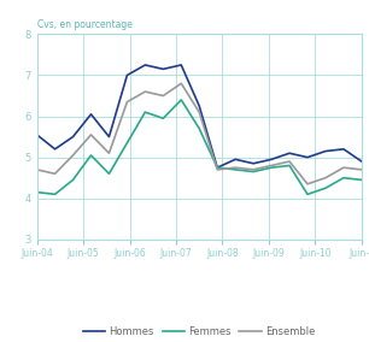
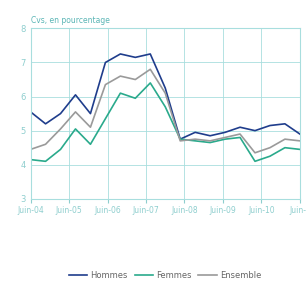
Ensemble/Juin-04: 4.70 -> 4.45
